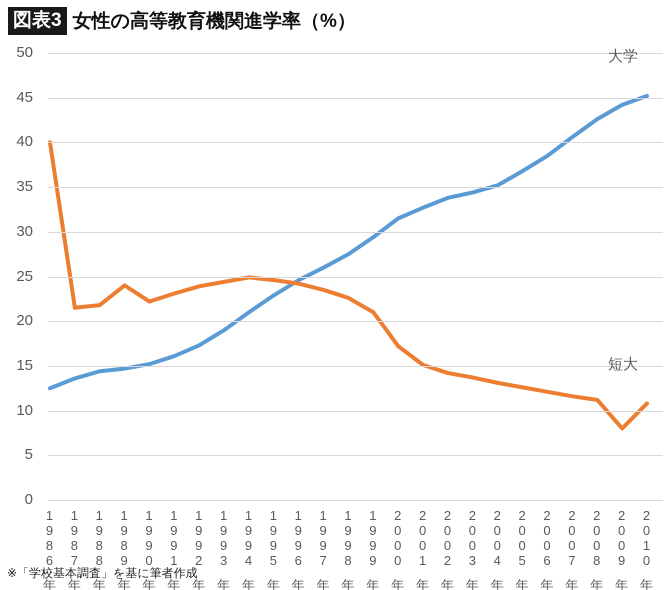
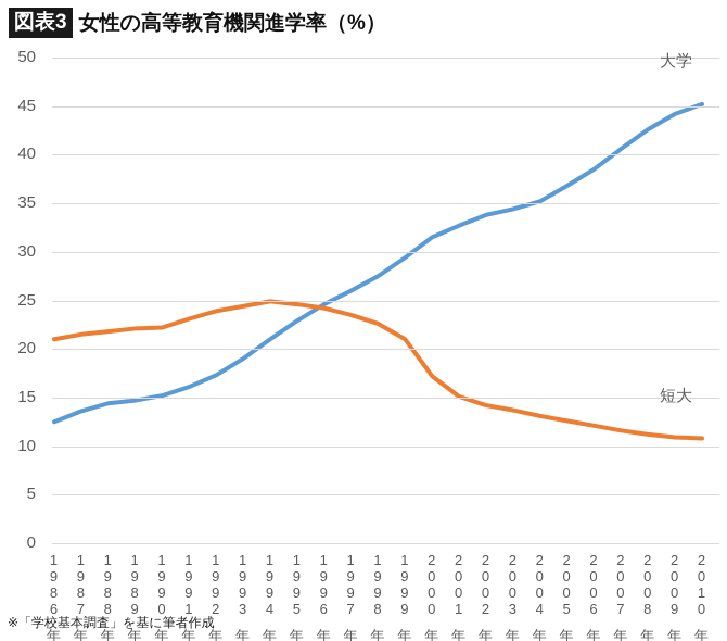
短大/1986年: 40 -> 21
短大/1989年: 24 -> 22
短大/2009年: 8 -> 11
